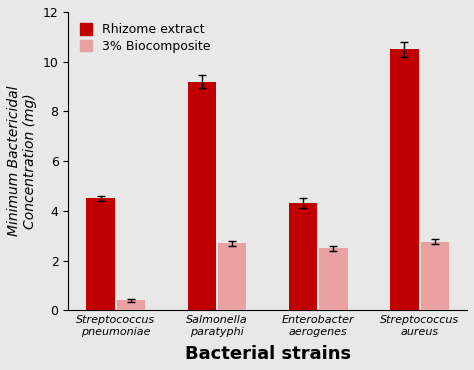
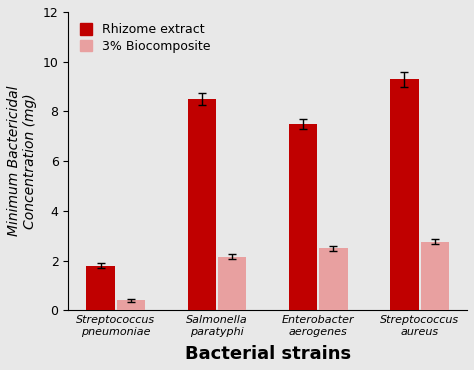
Rhizome extract/Streptococcus pneumoniae: 4.5 -> 1.8
Rhizome extract/Salmonella paratyphi: 9.2 -> 8.5
3% Biocomposite/Salmonella paratyphi: 2.70 -> 2.15
Rhizome extract/Enterobacter aerogenes: 4.3 -> 7.5
Rhizome extract/Streptococcus aureus: 10.5 -> 9.3
